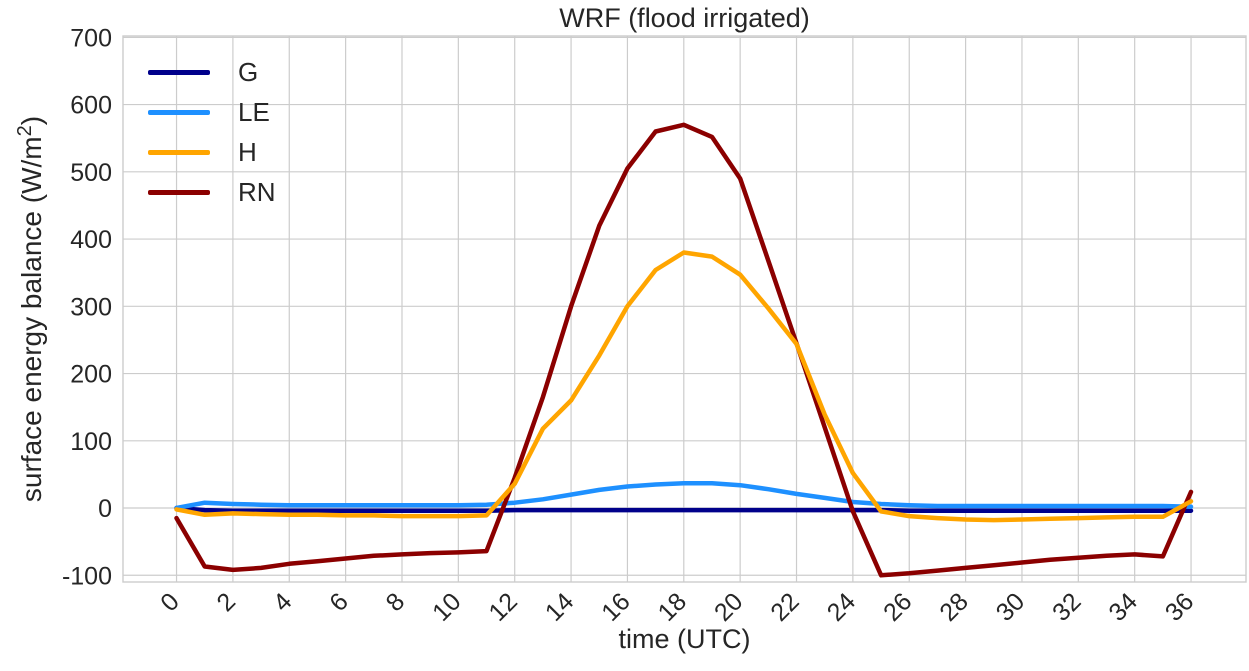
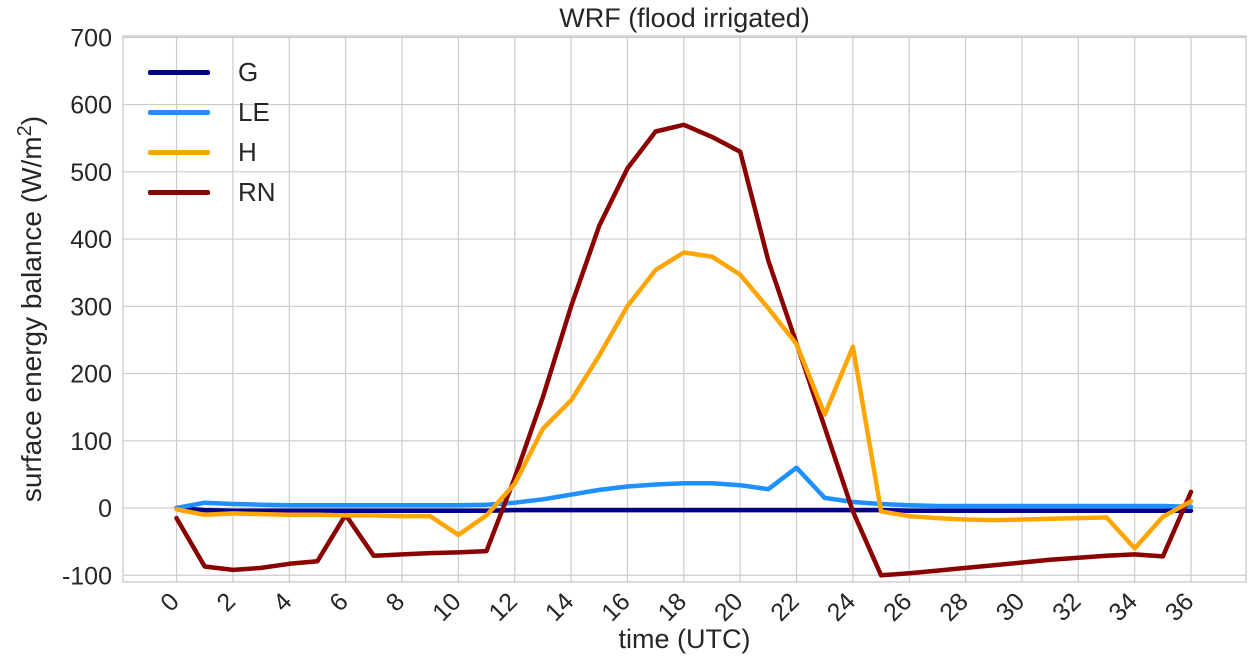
RN/6: -80 -> -10
H/10: -10 -> -40
RN/20: 490 -> 530
LE/22: 20 -> 60
H/24: 50 -> 240
H/34: -10 -> -60
